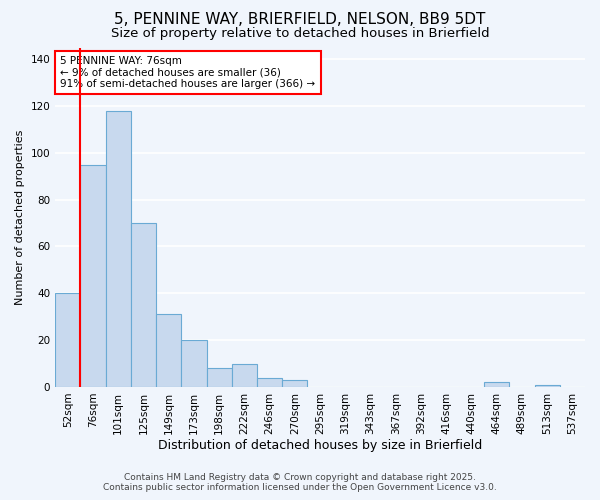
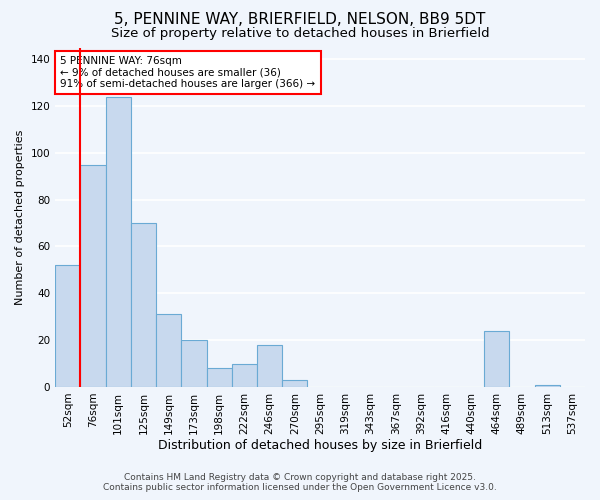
52sqm: 40 -> 52
101sqm: 118 -> 124
246sqm: 4 -> 18
464sqm: 2 -> 24
